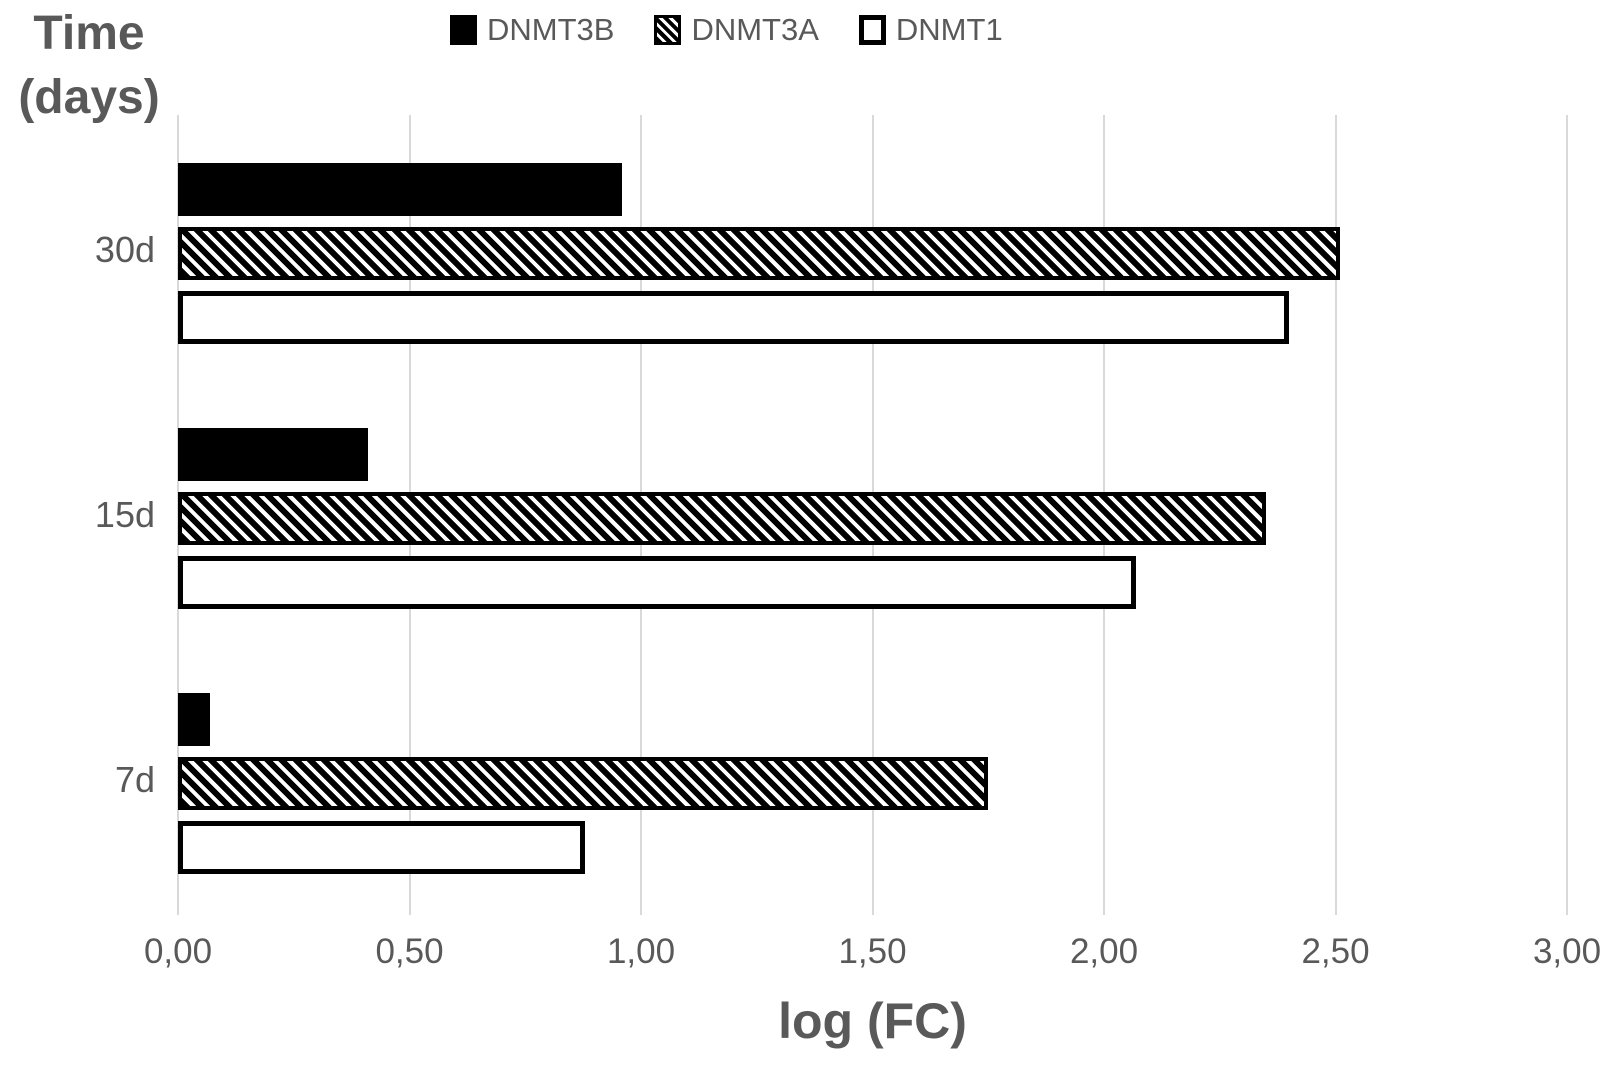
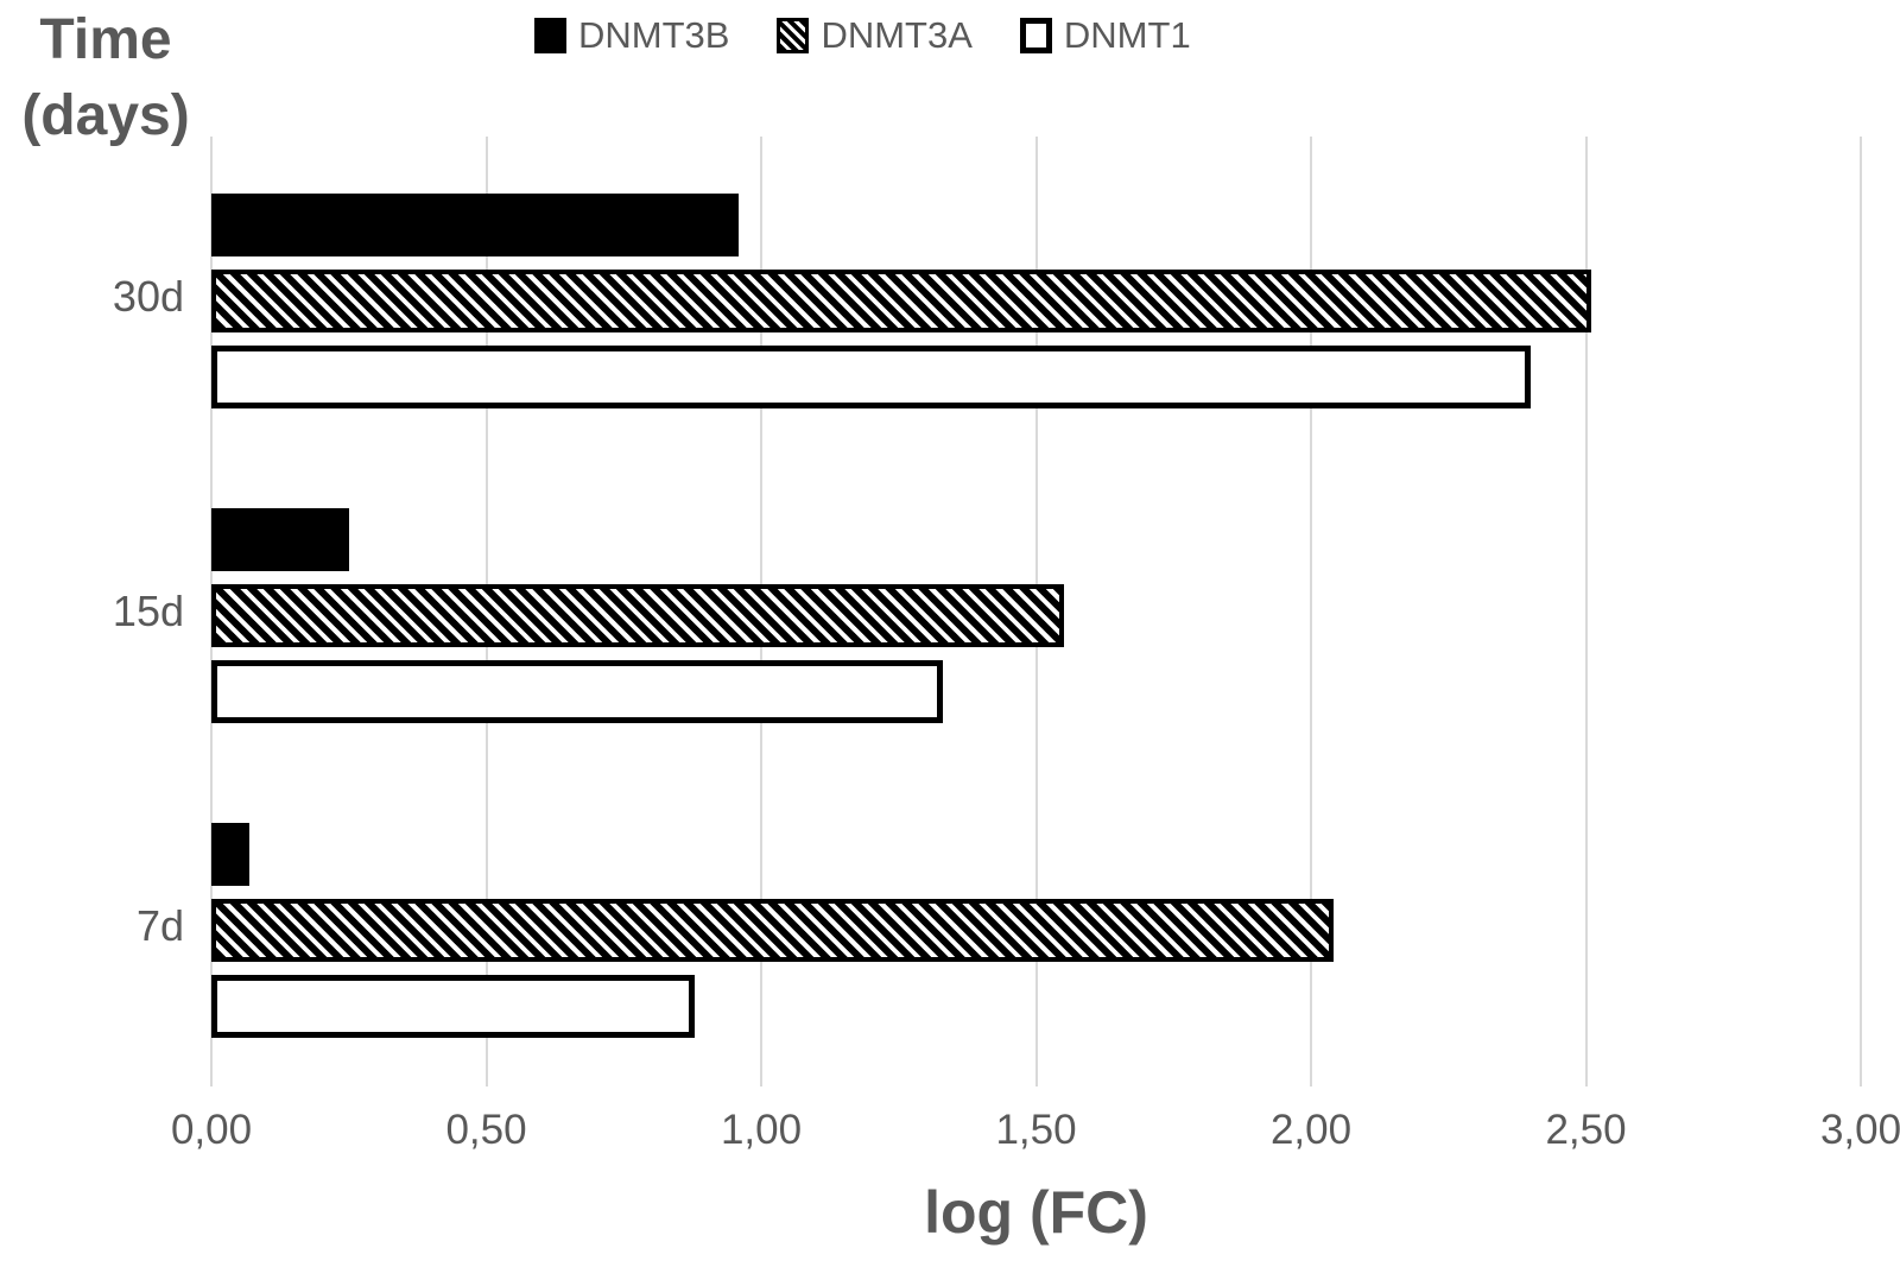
DNMT3B/15d: 0,41 -> 0,25
DNMT3A/15d: 2,35 -> 1,55
DNMT1/15d: 2,07 -> 1,33
DNMT3A/7d: 1,75 -> 2,04
